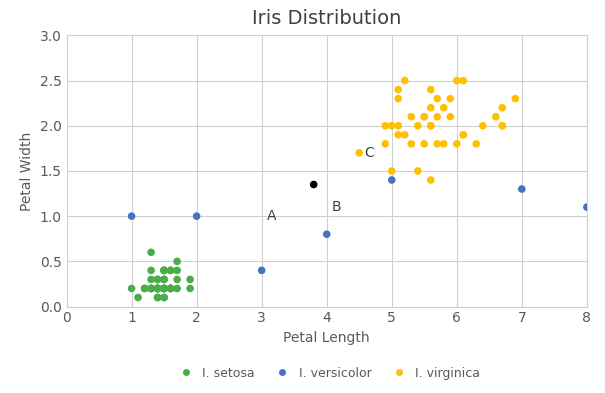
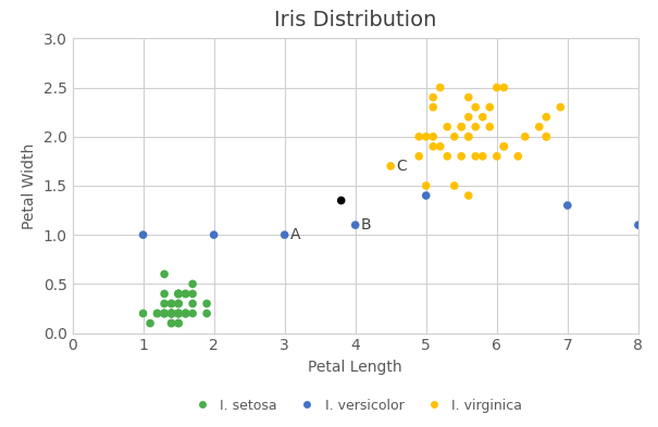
I. versicolor/3: 0.4 -> 1.0
I. versicolor/4: 0.8 -> 1.1
